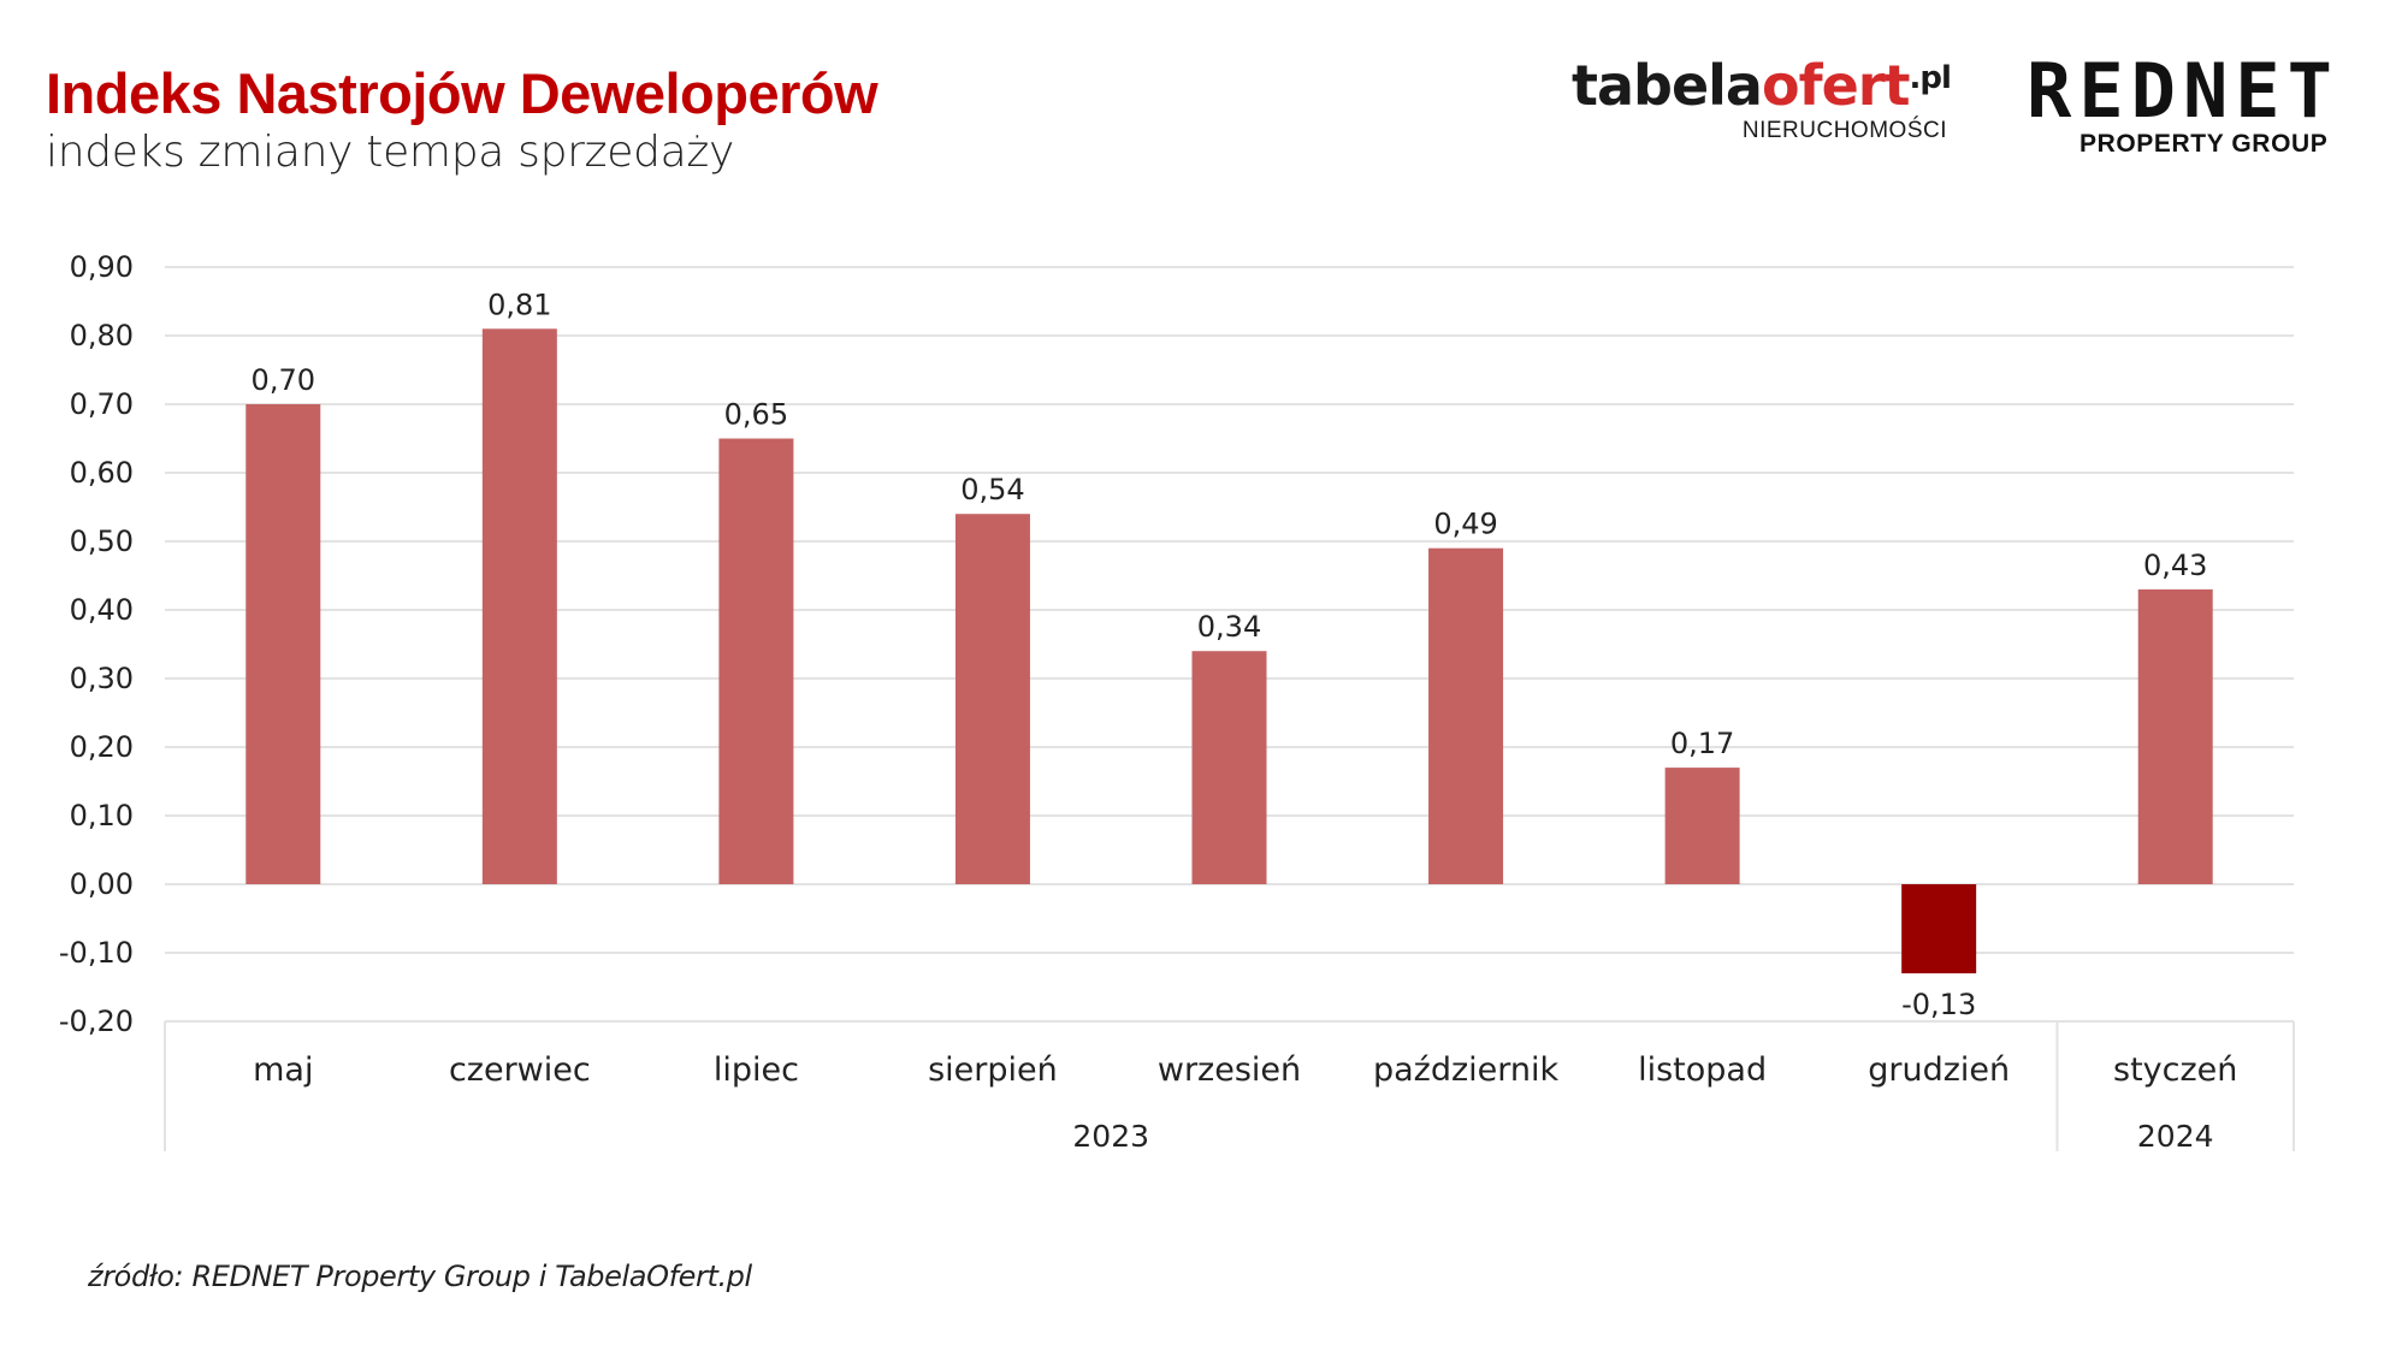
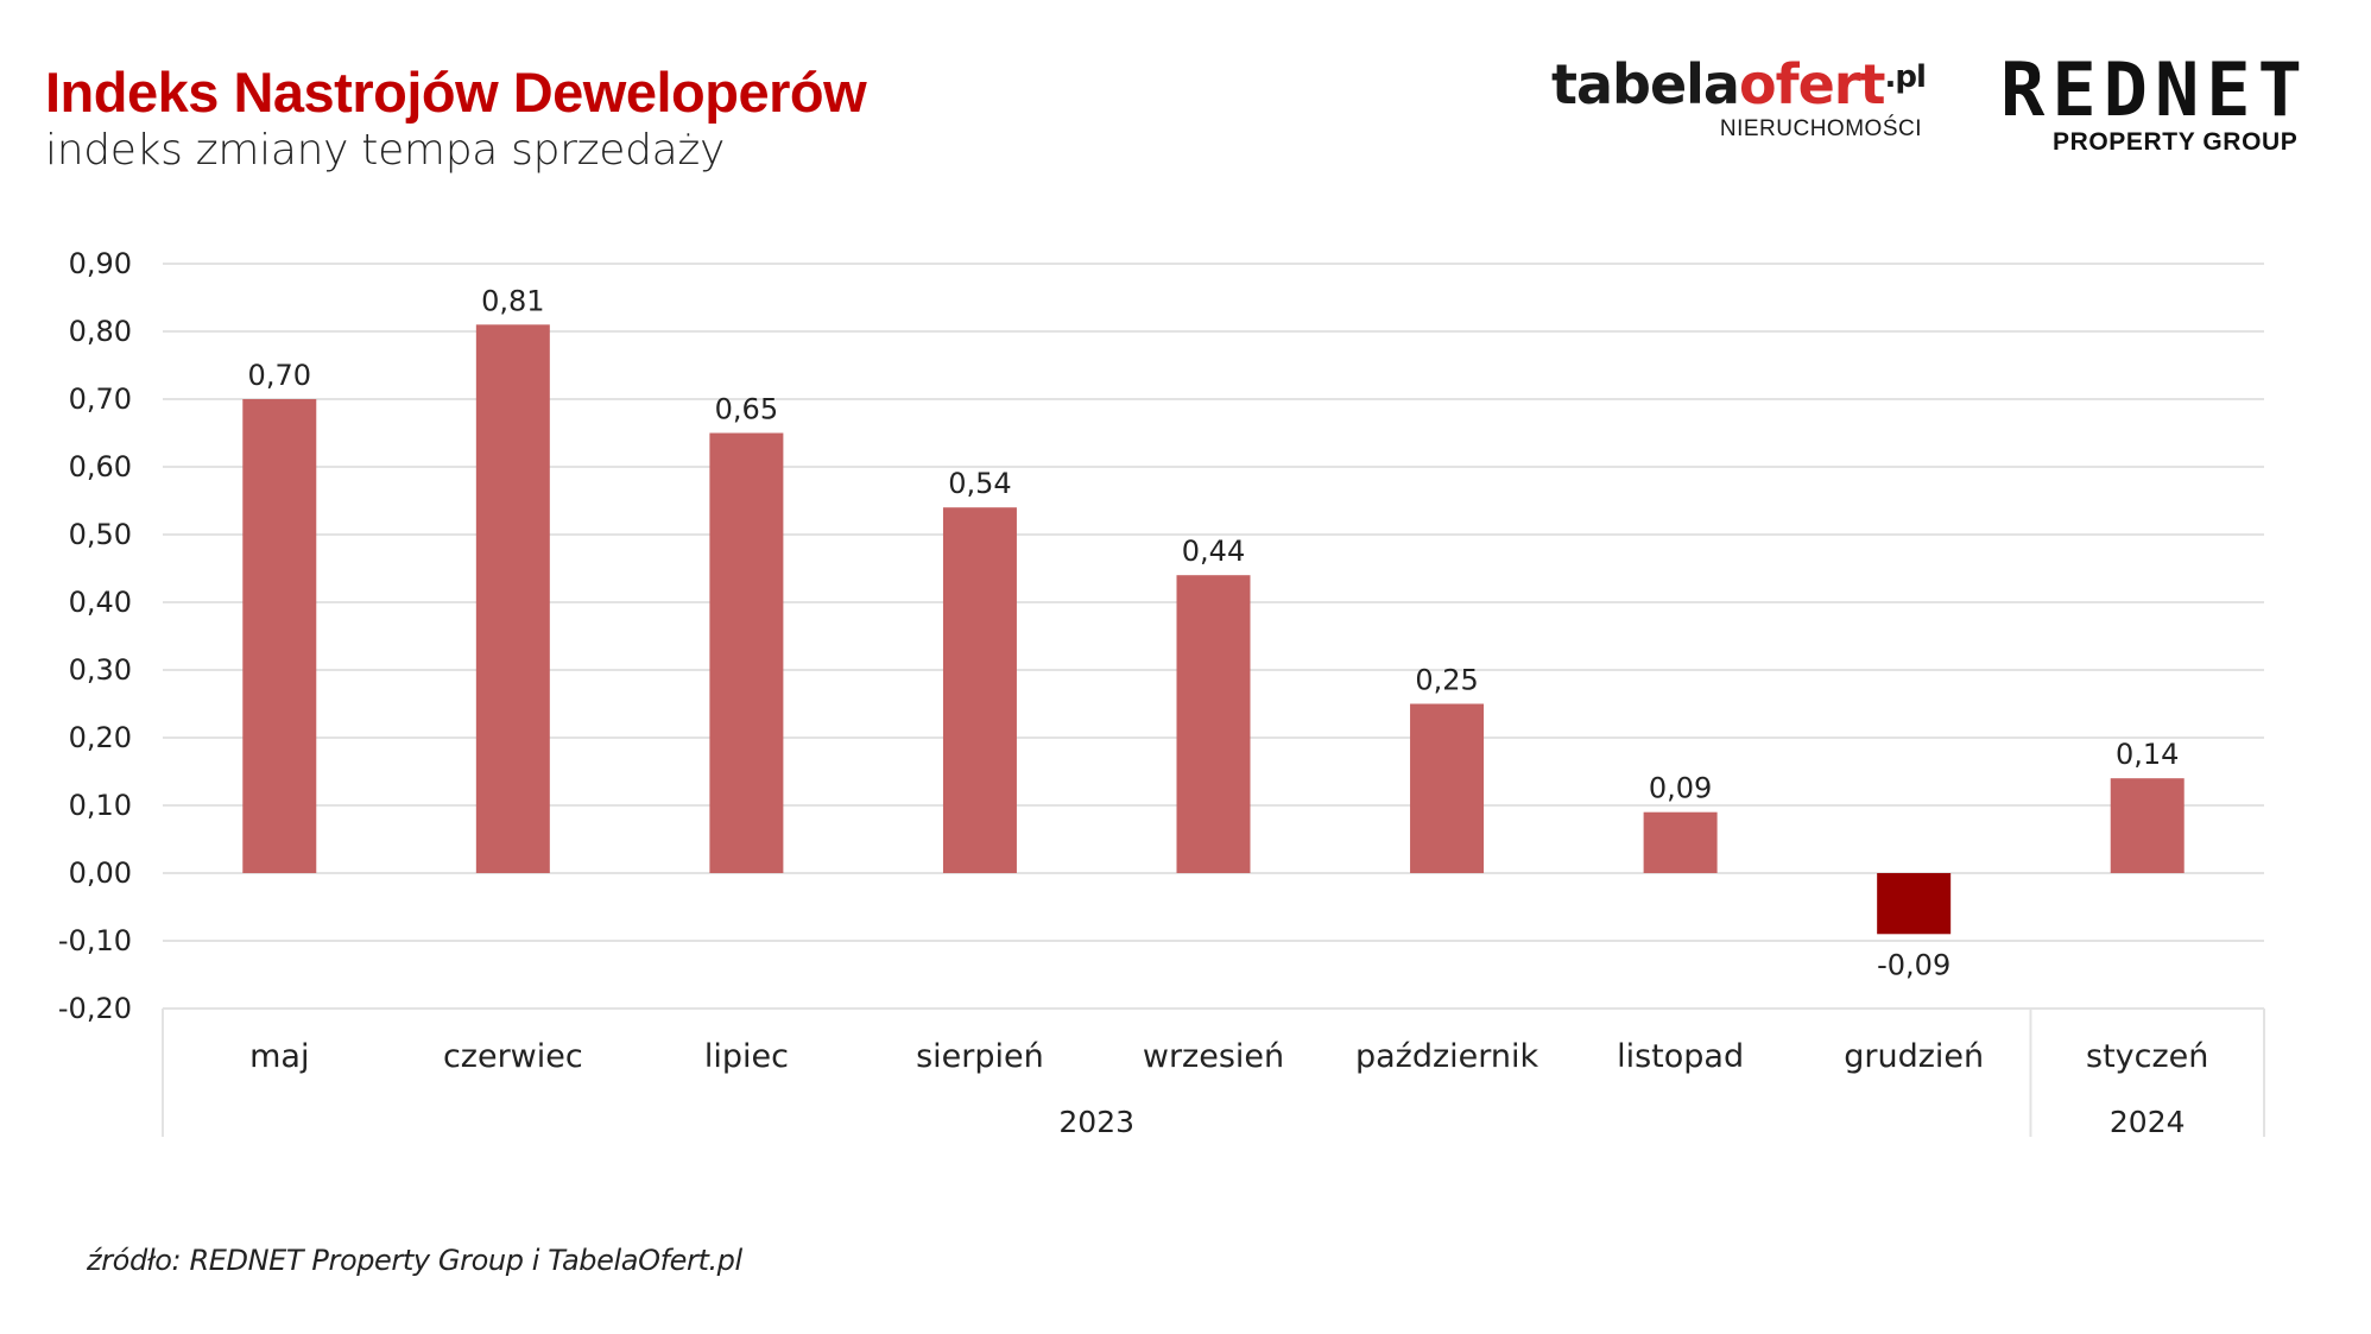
wrzesień: 0,34 -> 0,44
październik: 0,49 -> 0,25
listopad: 0,17 -> 0,09
grudzień: -0,13 -> -0,09
styczeń: 0,43 -> 0,14
